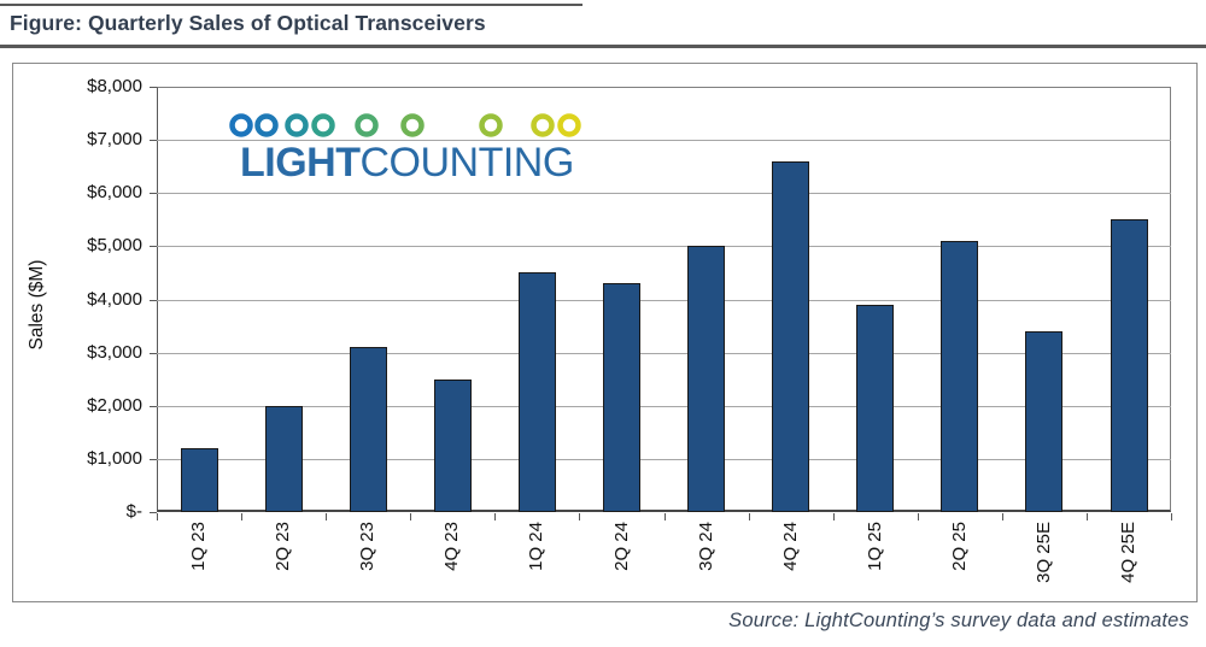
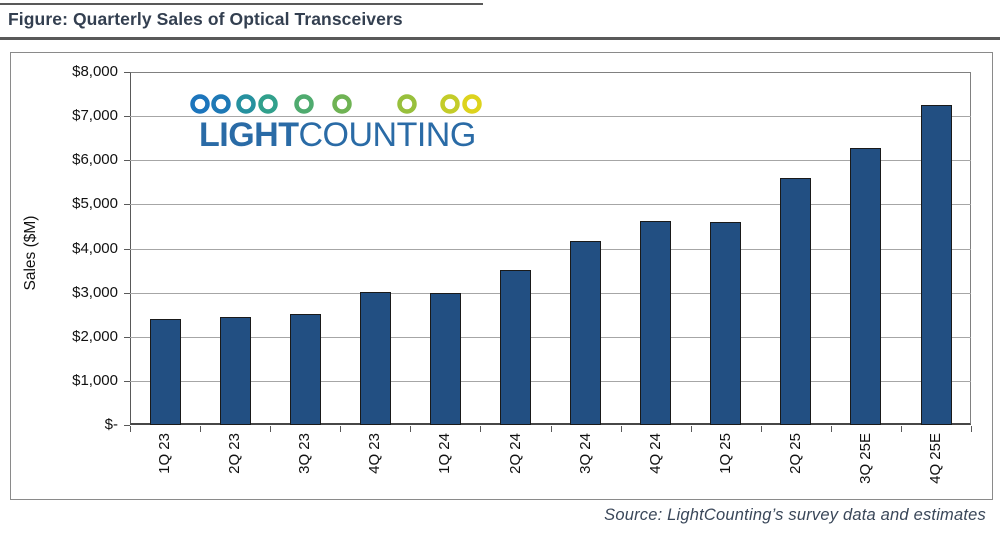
1Q 23: $1200 -> $2400
2Q 23: $2000 -> $2500
3Q 23: $3100 -> $2500
4Q 23: $2500 -> $3000
1Q 24: $4500 -> $3000
2Q 24: $4300 -> $3500
3Q 24: $5000 -> $4200
4Q 24: $6600 -> $4600
1Q 25: $3900 -> $4600
2Q 25: $5100 -> $5600
3Q 25E: $3400 -> $6300
4Q 25E: $5500 -> $7300
